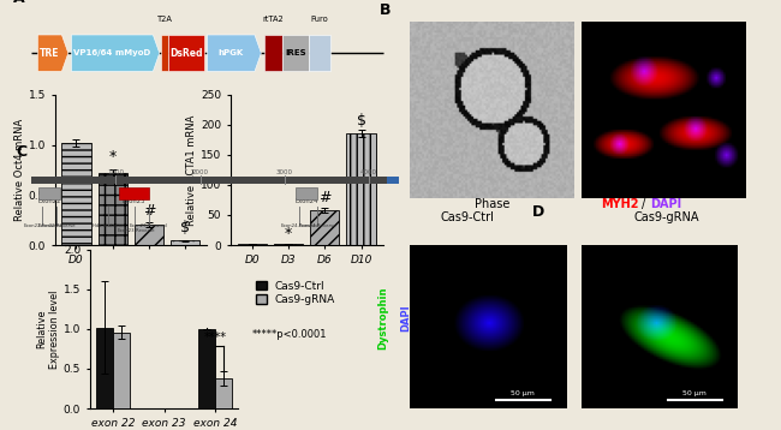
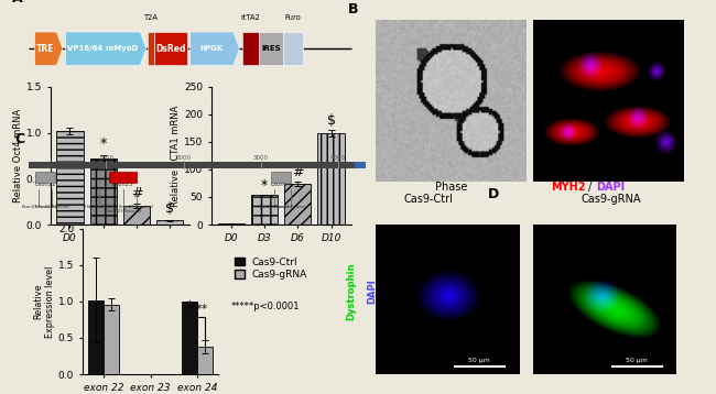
D3: 2 -> 54
D6: 58 -> 74
D10: 185 -> 166
